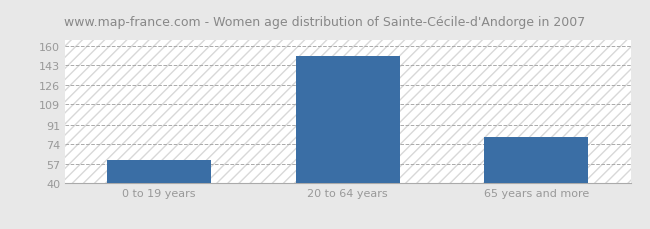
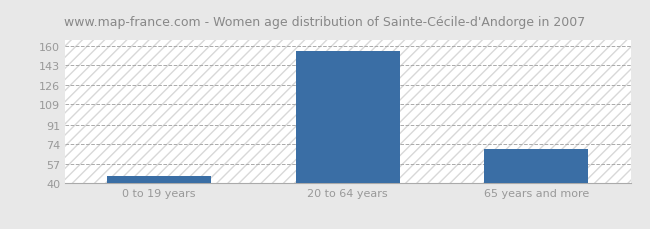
0 to 19 years: 60 -> 46
20 to 64 years: 151 -> 156
65 years and more: 80 -> 70
